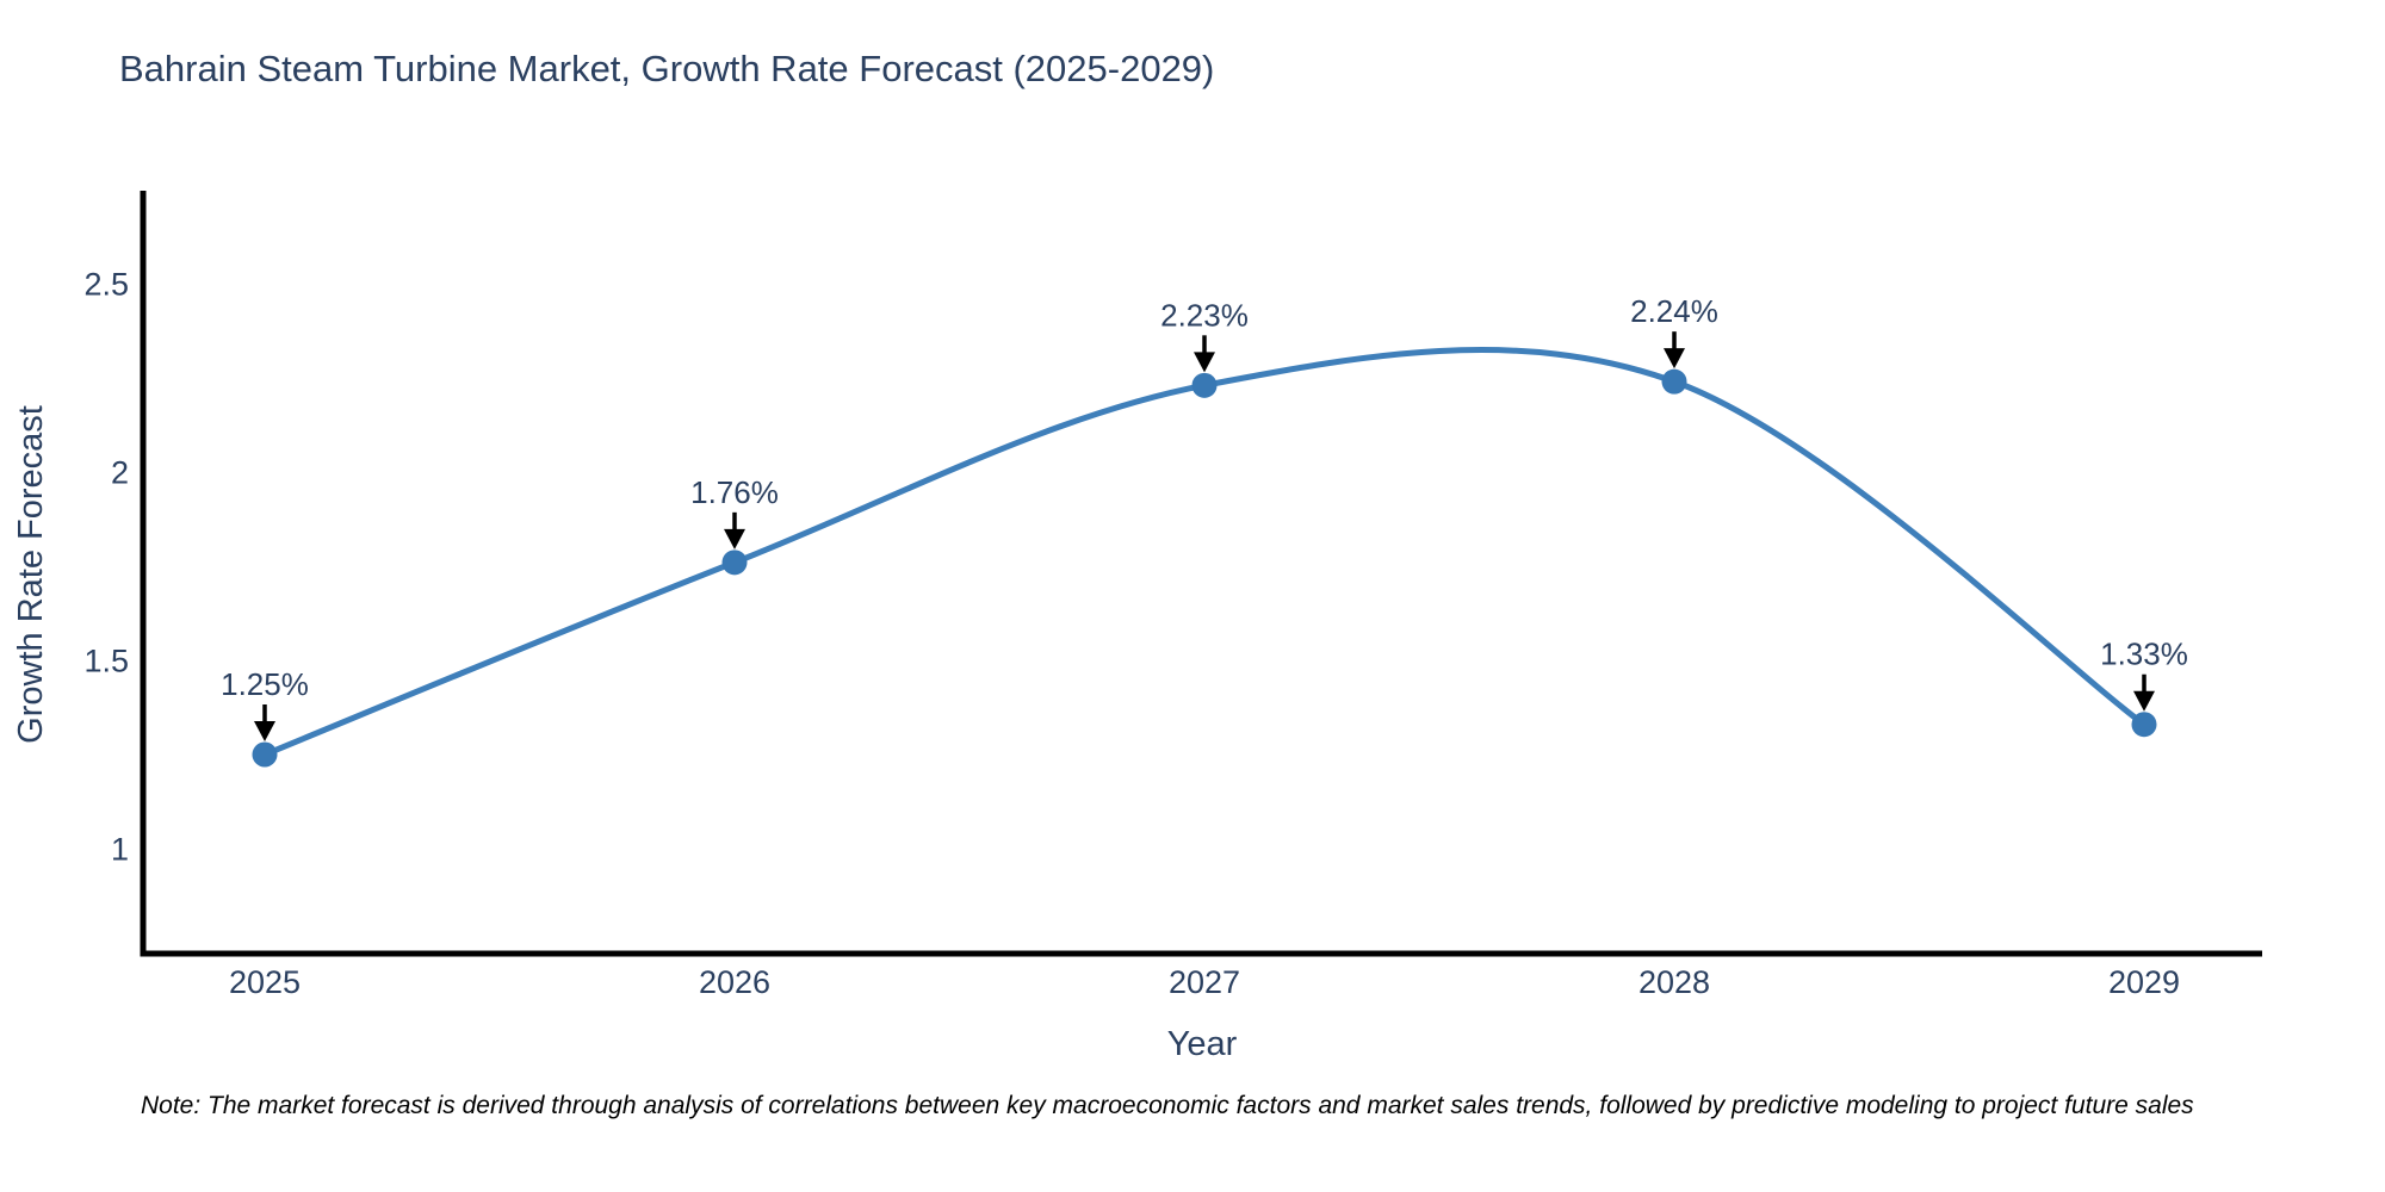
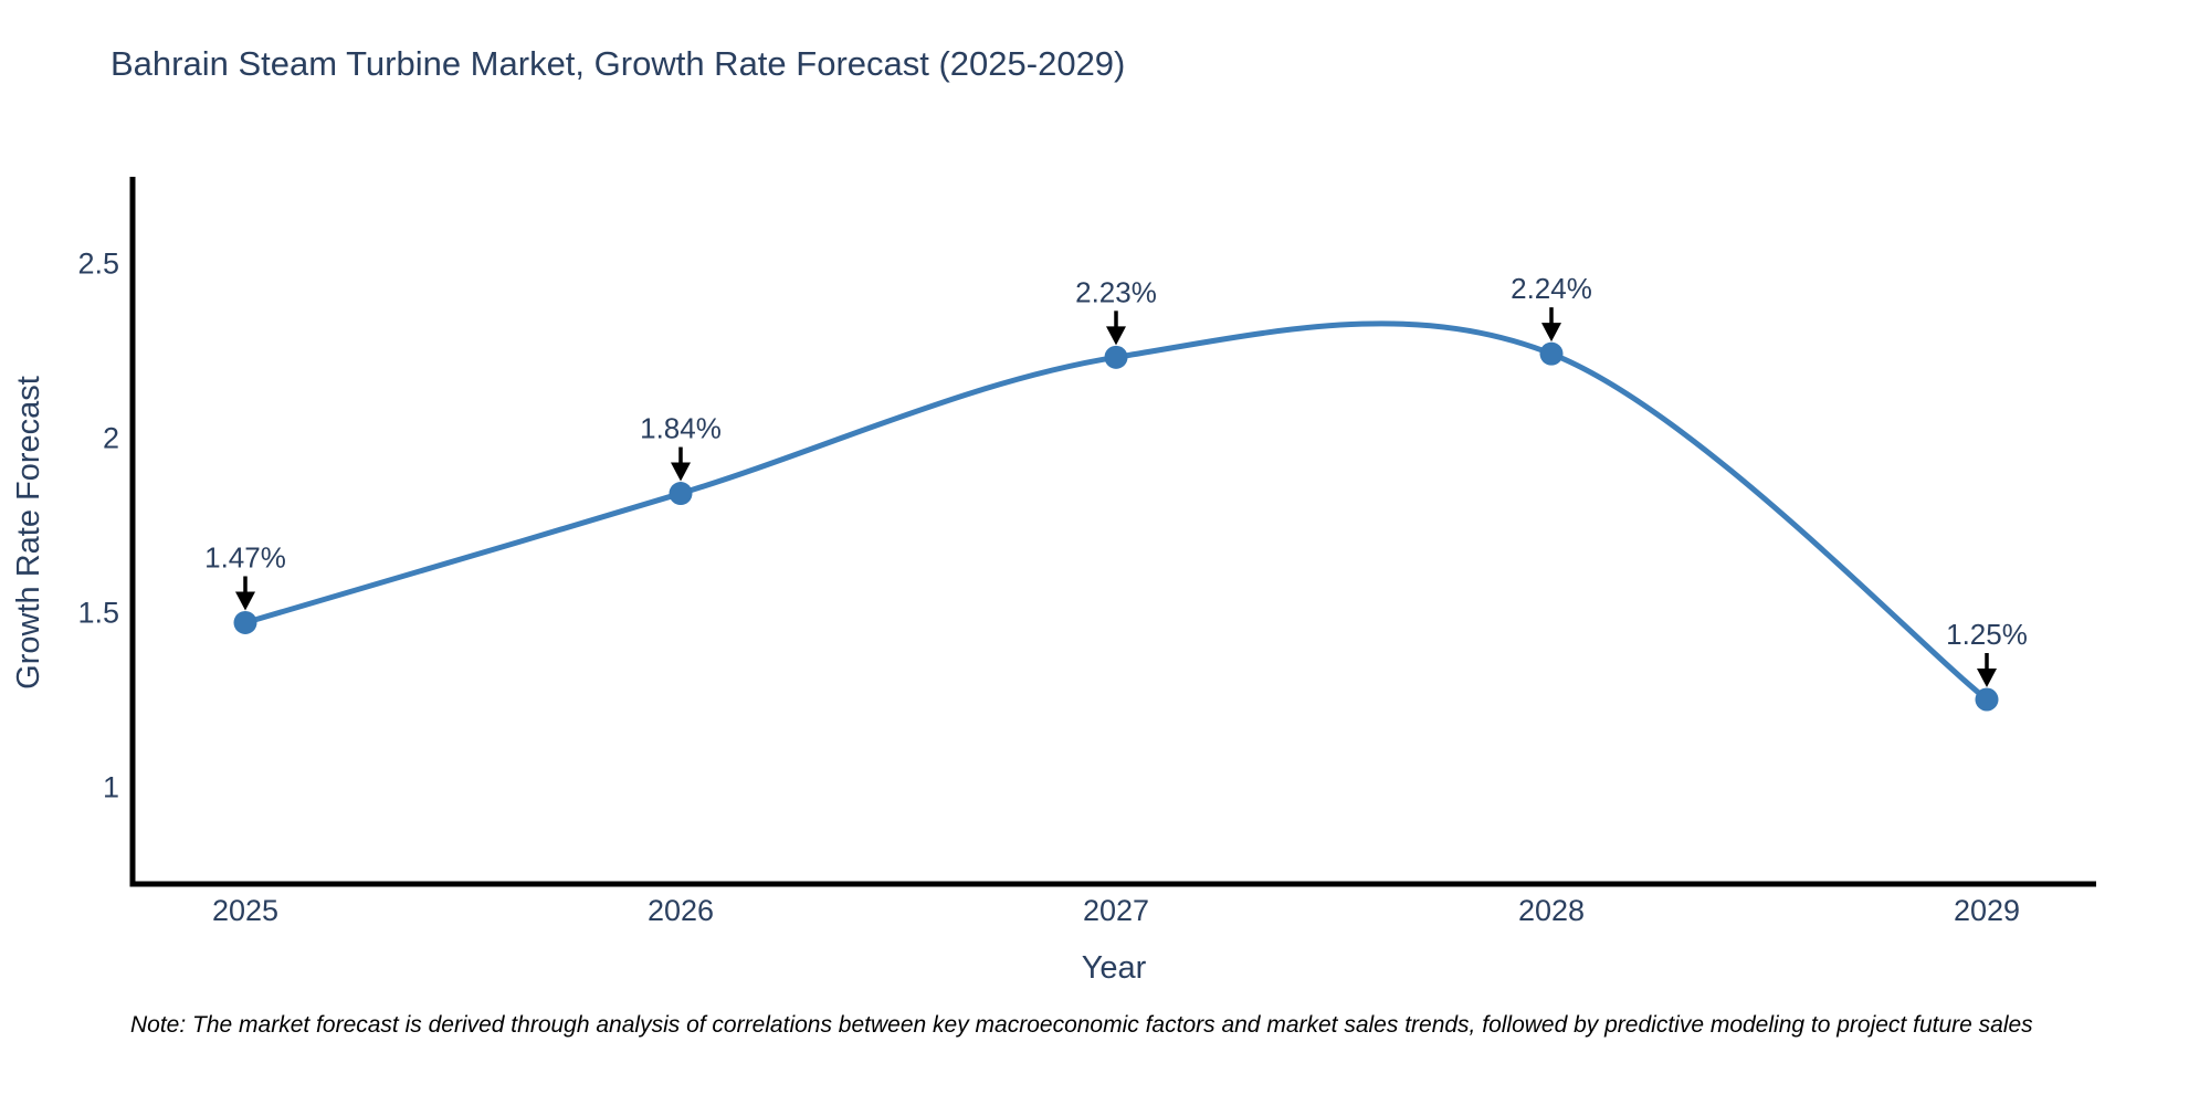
2025: 1.25% -> 1.47%
2026: 1.76% -> 1.84%
2029: 1.33% -> 1.25%
